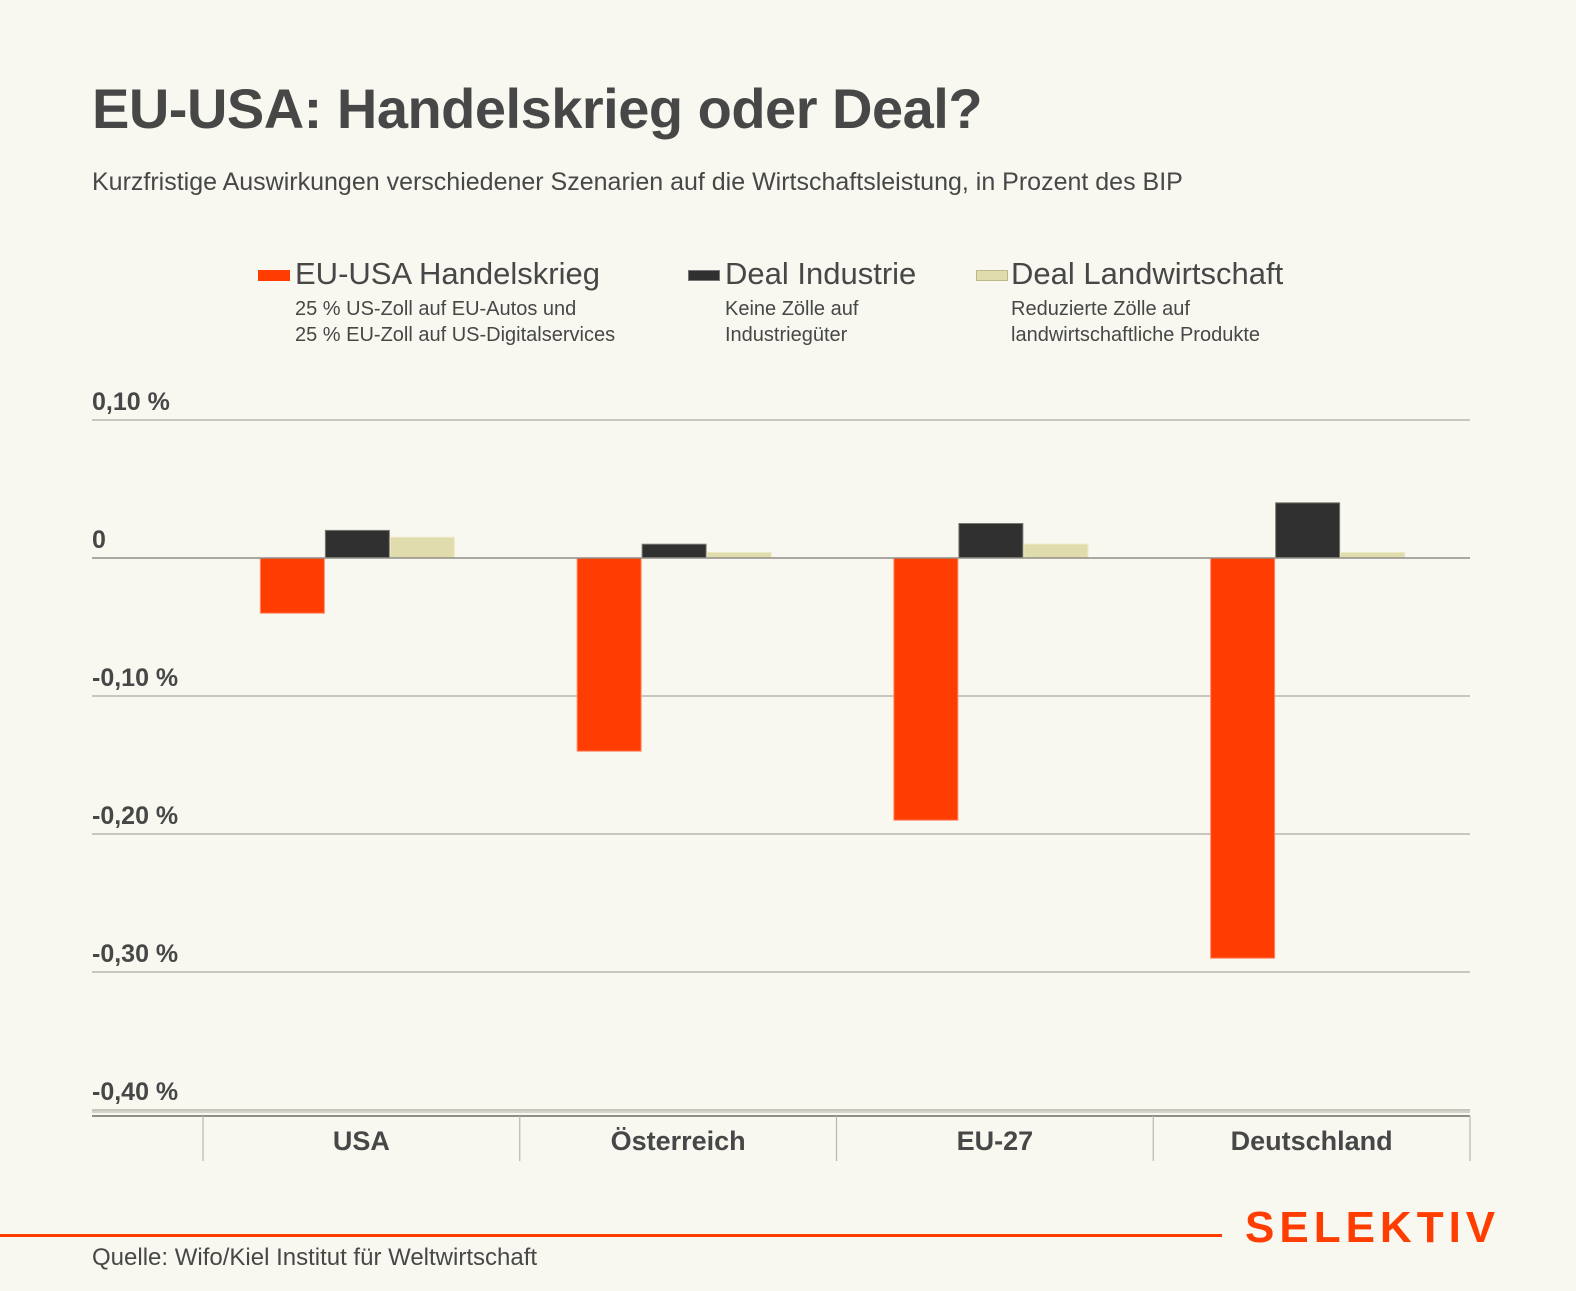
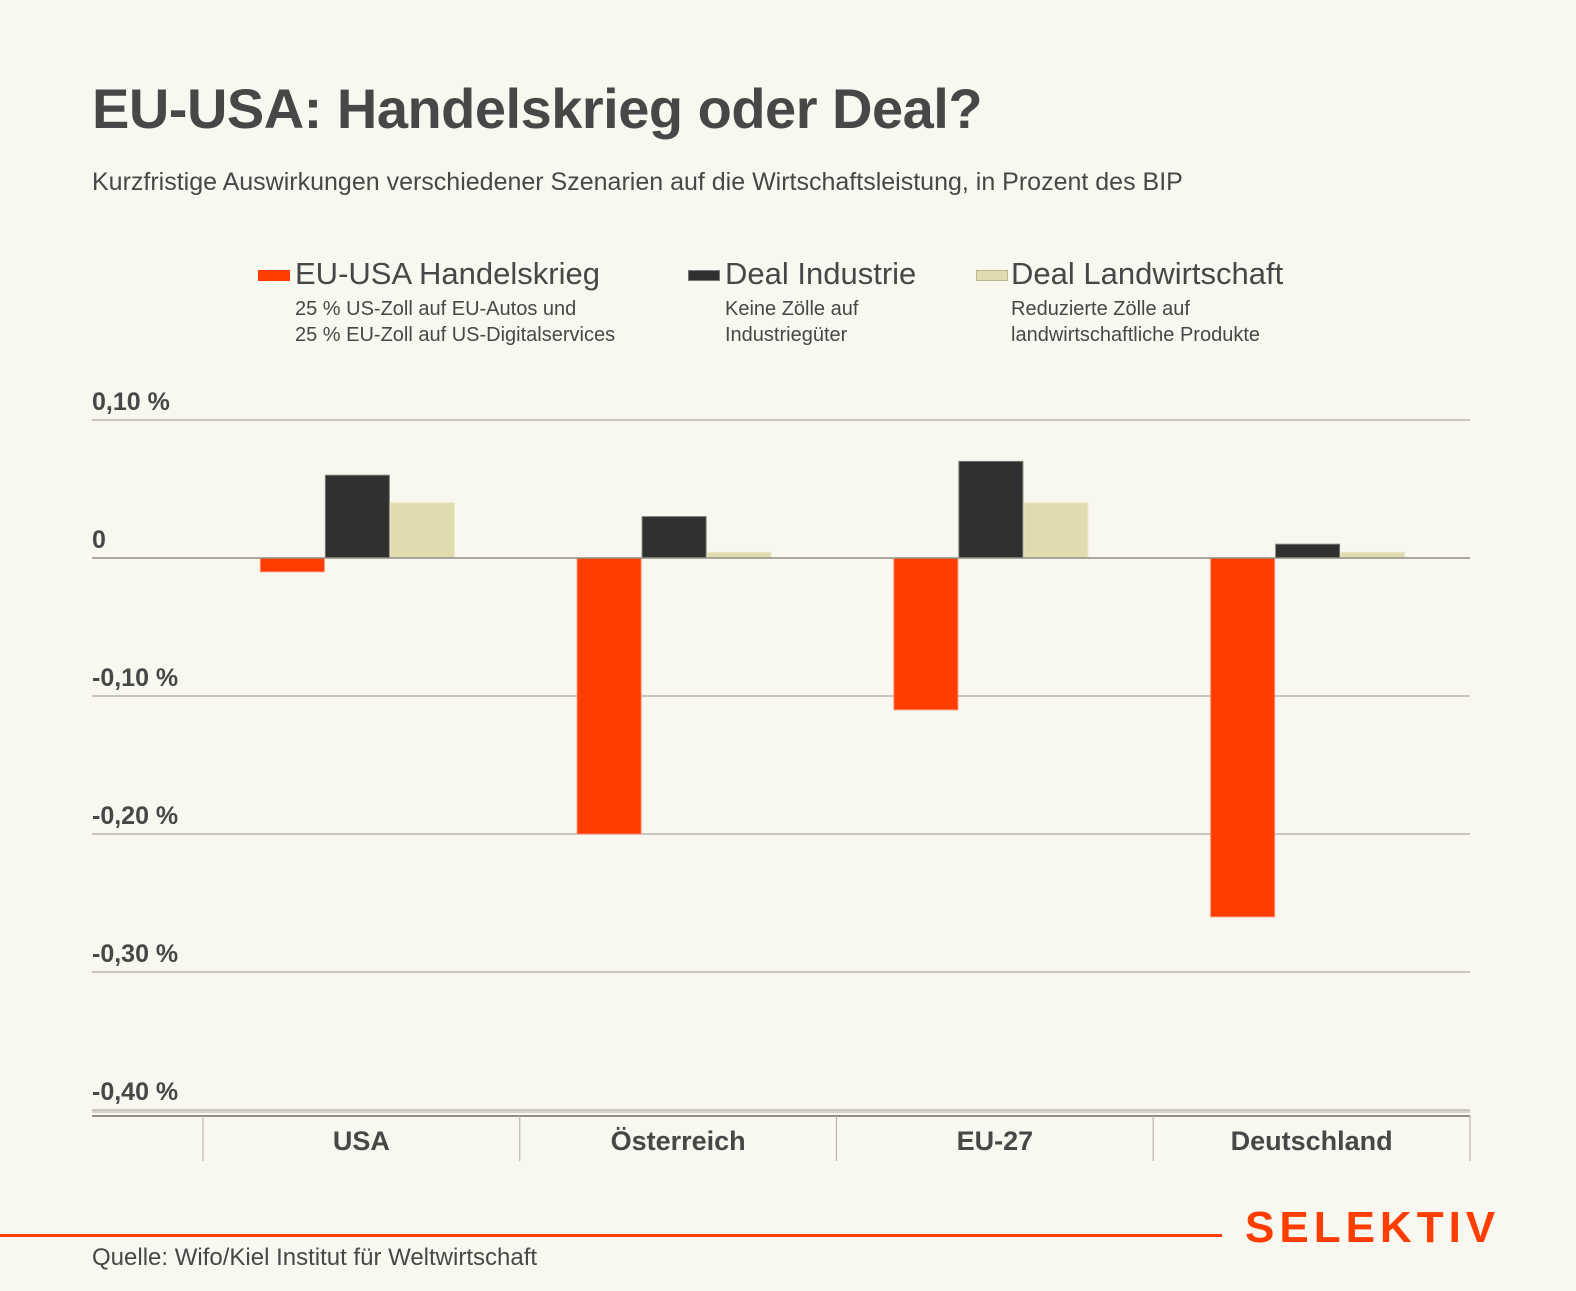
EU-USA Handelskrieg/USA: -0,04% -> -0,01%
Deal Industrie/USA: 0,02% -> 0,06%
Deal Landwirtschaft/USA: 0,01% -> 0,04%
EU-USA Handelskrieg/Österreich: -0,14% -> -0,20%
Deal Industrie/Österreich: 0,01% -> 0,03%
EU-USA Handelskrieg/EU-27: -0,19% -> -0,11%
Deal Industrie/EU-27: 0,03% -> 0,07%
Deal Landwirtschaft/EU-27: 0,01% -> 0,04%
EU-USA Handelskrieg/Deutschland: -0,29% -> -0,26%
Deal Industrie/Deutschland: 0,04% -> 0,01%
